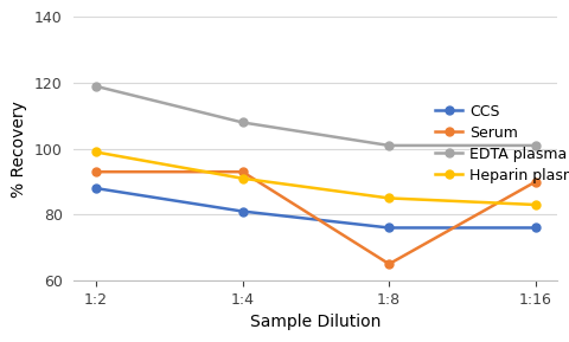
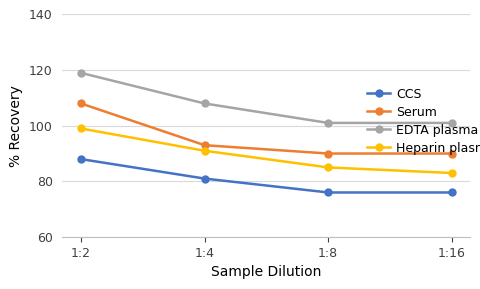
Serum/1:2: 93 -> 108
Serum/1:8: 65 -> 90
